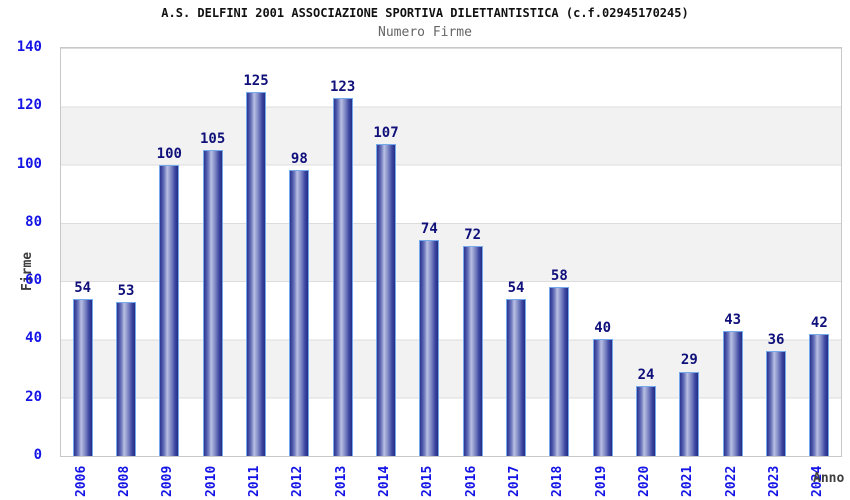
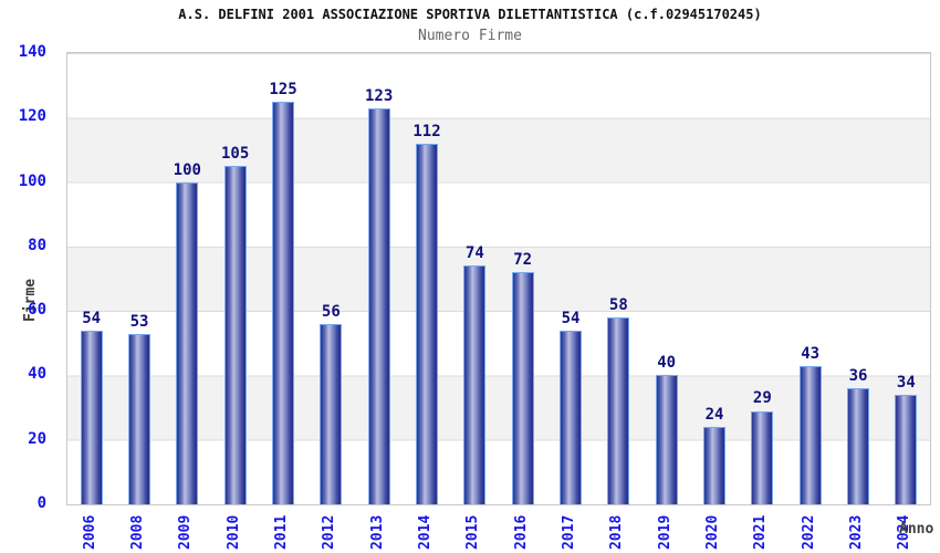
2012: 98 -> 56
2014: 107 -> 112
2024: 42 -> 34
